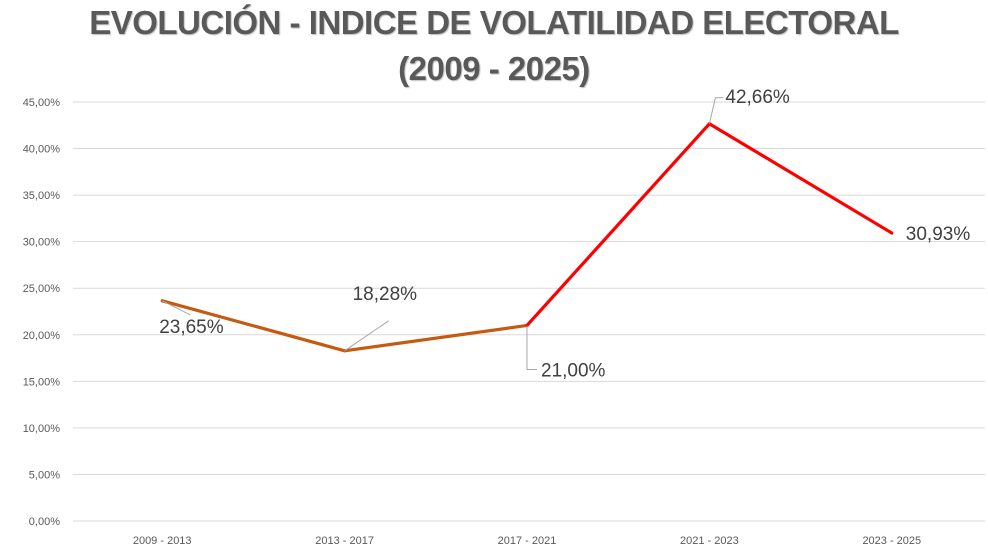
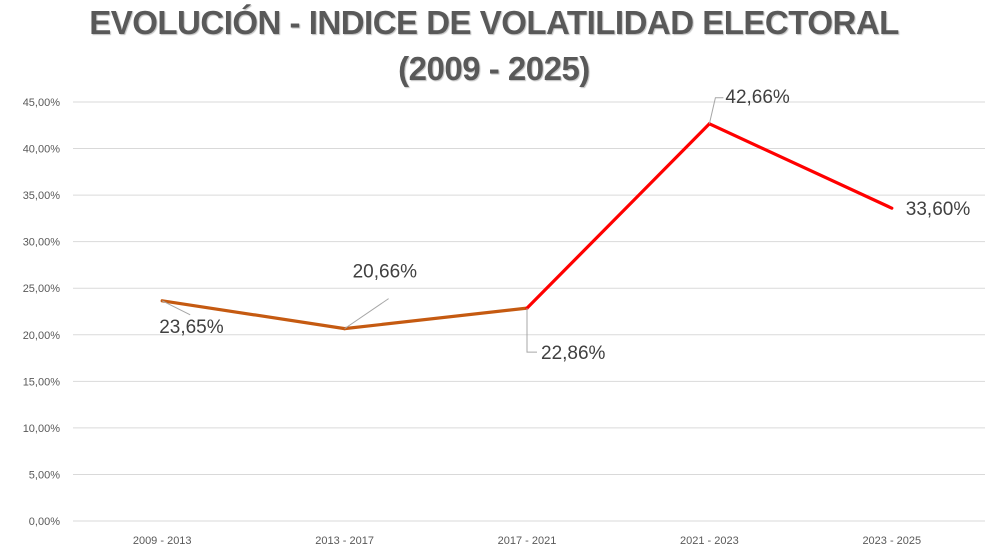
2013 - 2017: 18,28% -> 20,66%
2017 - 2021: 21,00% -> 22,86%
2023 - 2025: 30,93% -> 33,60%
